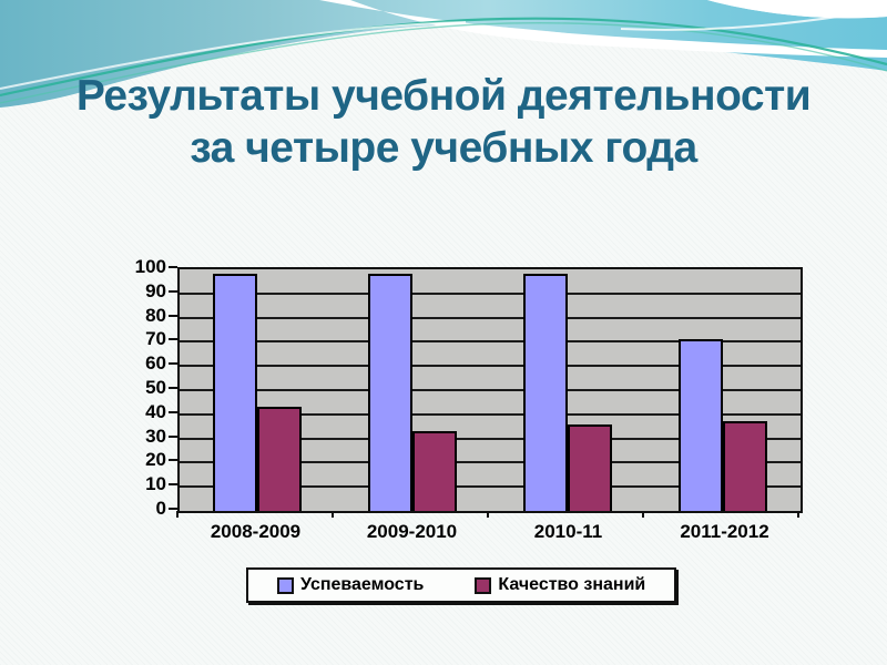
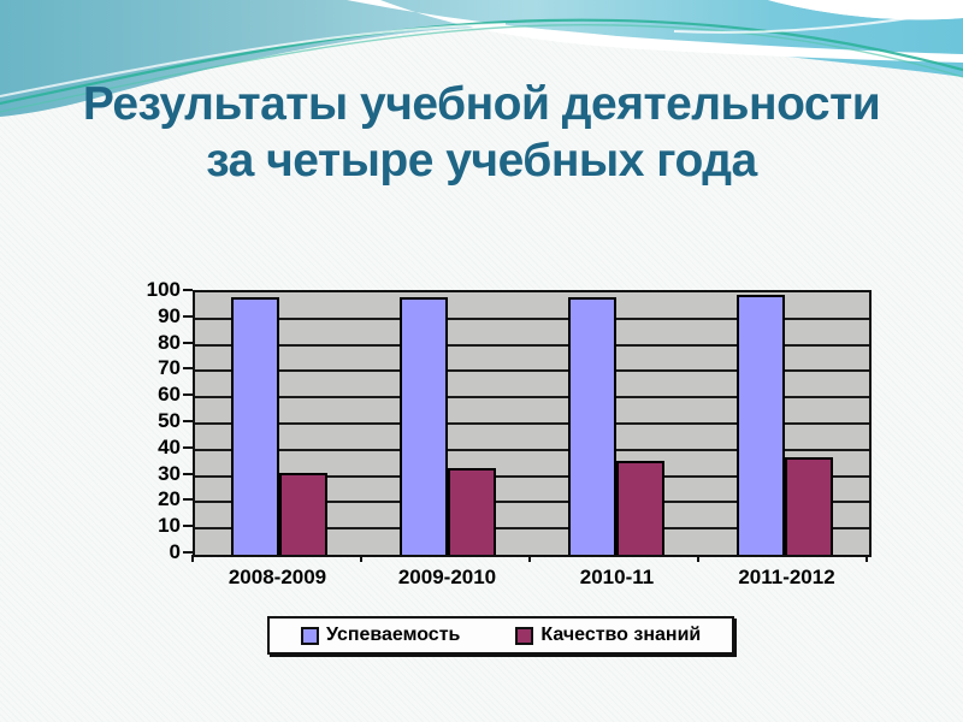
Качество знаний/2008-2009: 43 -> 31
Успеваемость/2011-2012: 71 -> 99
